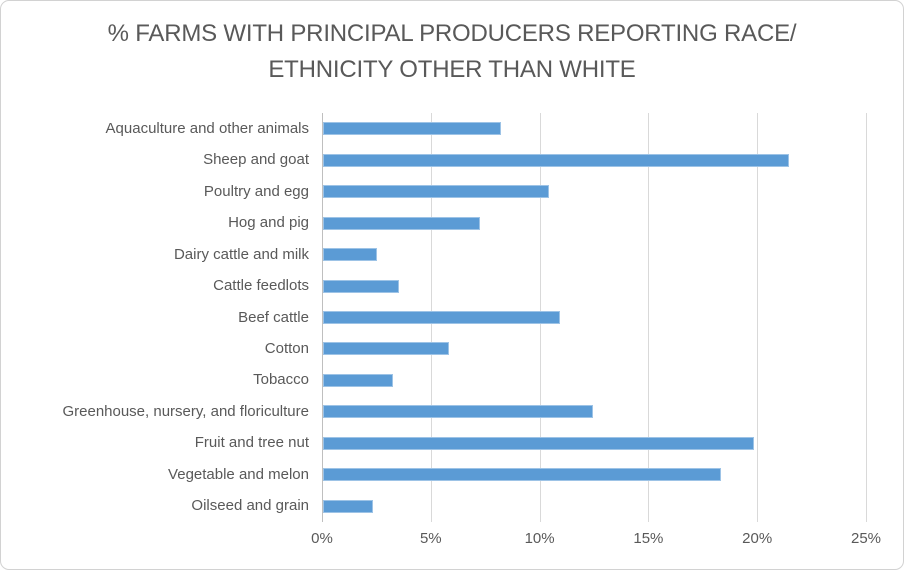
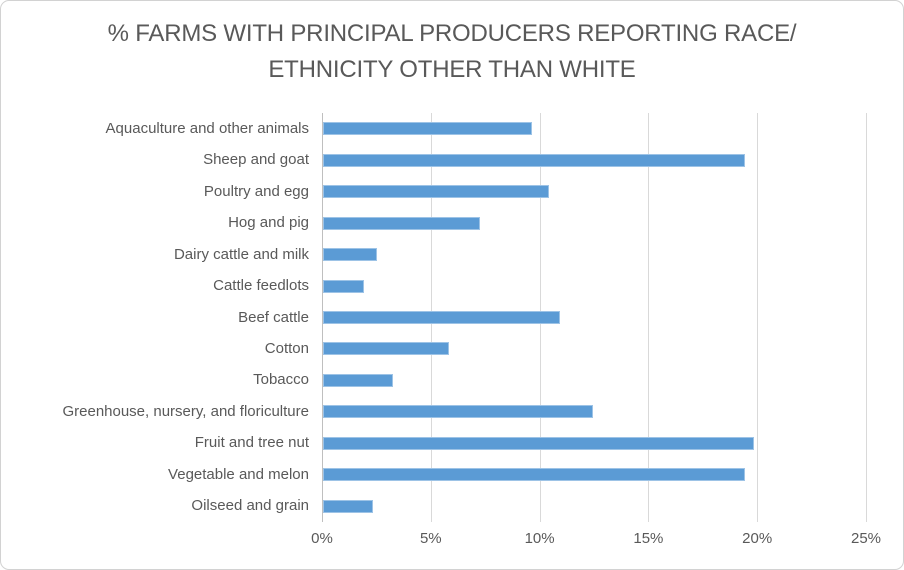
Aquaculture and other animals: 8.2% -> 9.6%
Sheep and goat: 21.4% -> 19.4%
Cattle feedlots: 3.5% -> 1.9%
Vegetable and melon: 18.3% -> 19.4%
